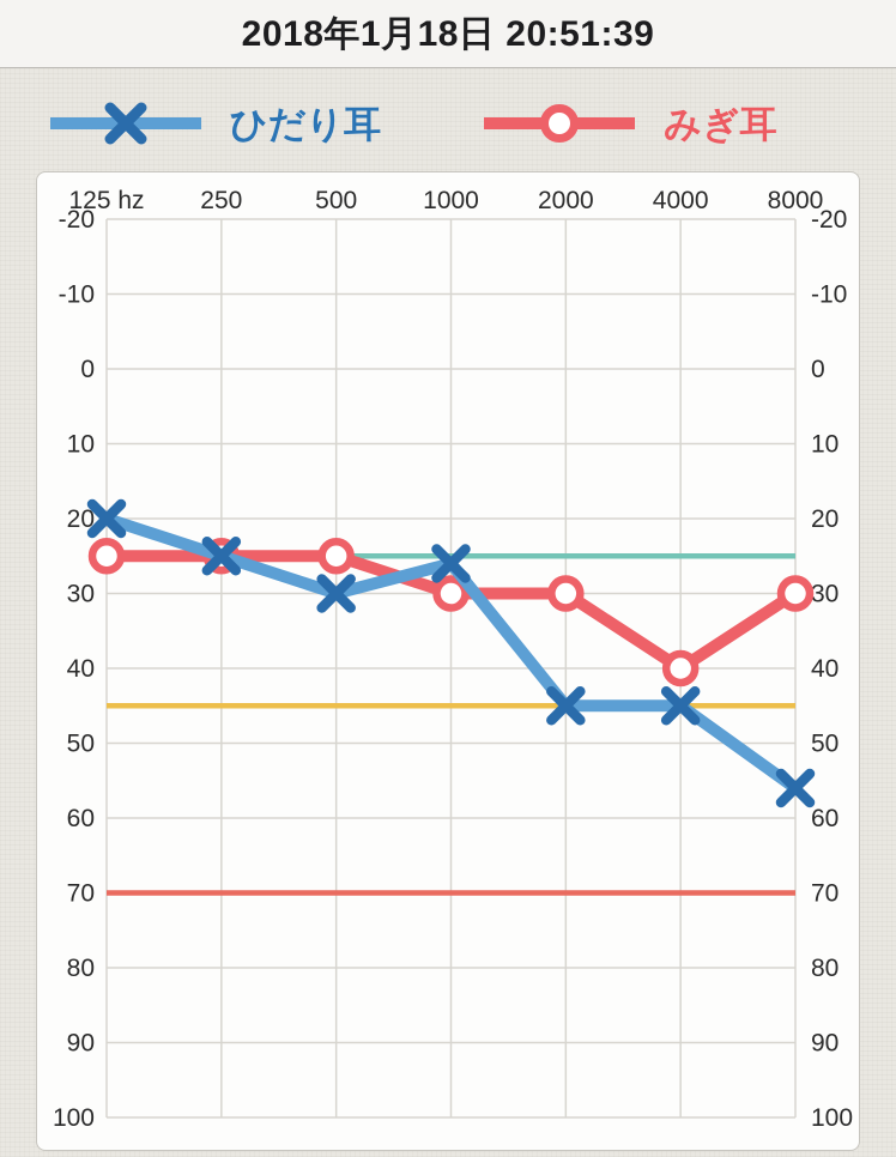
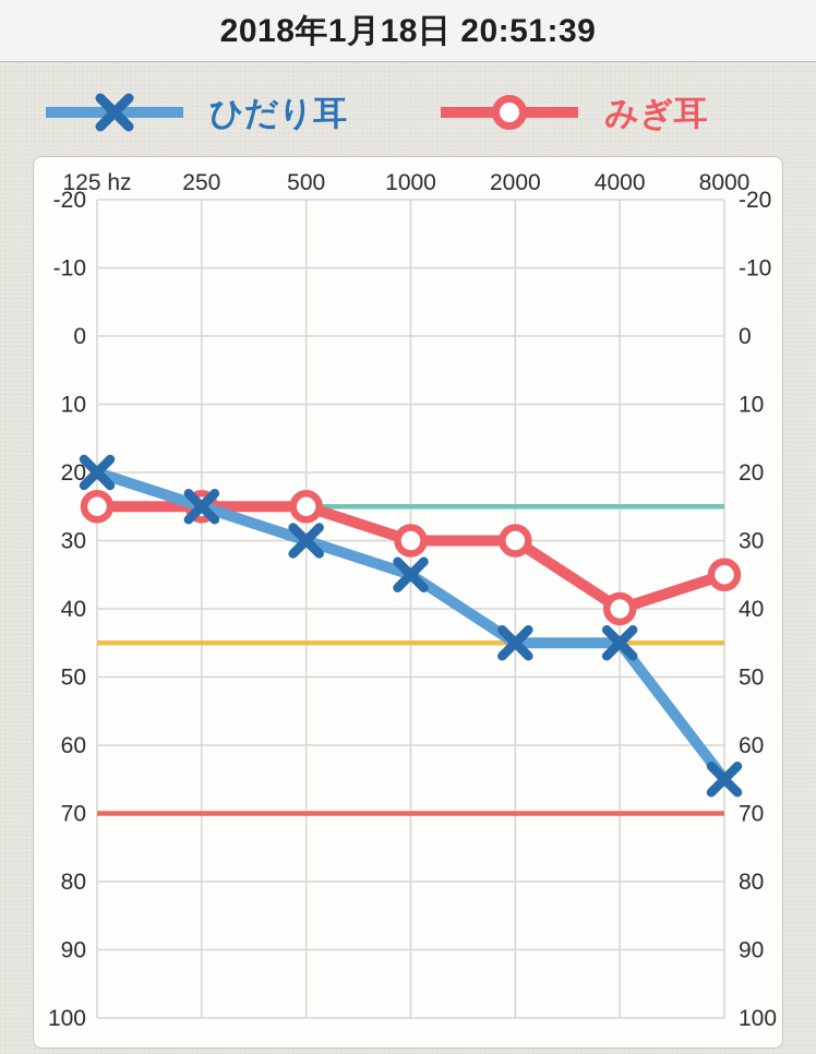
ひだり耳/1000: 26 -> 35
ひだり耳/8000: 56 -> 65
みぎ耳/8000: 30 -> 35
